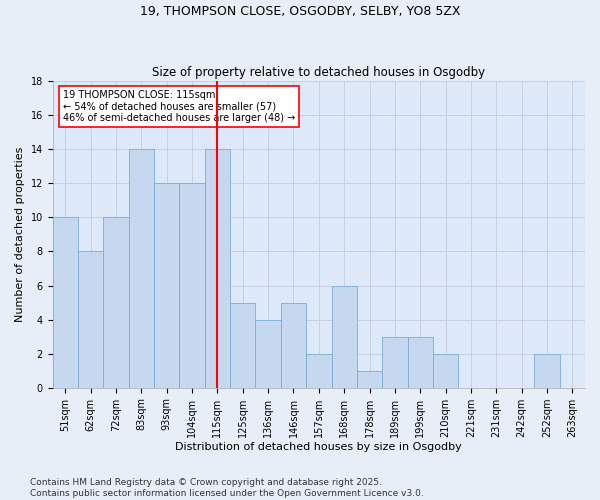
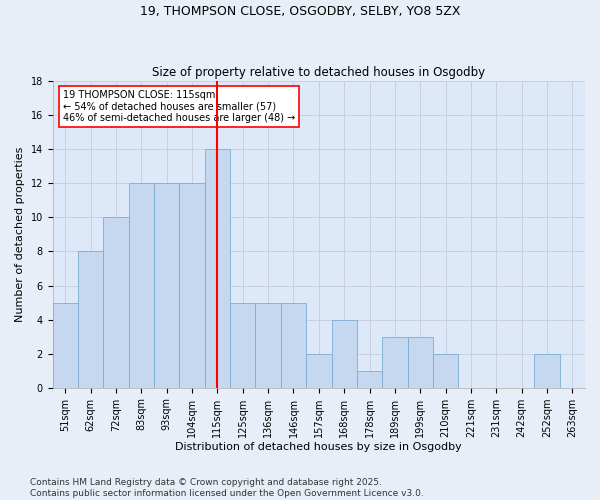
51sqm: 10 -> 5
83sqm: 14 -> 12
136sqm: 4 -> 5
168sqm: 6 -> 4
